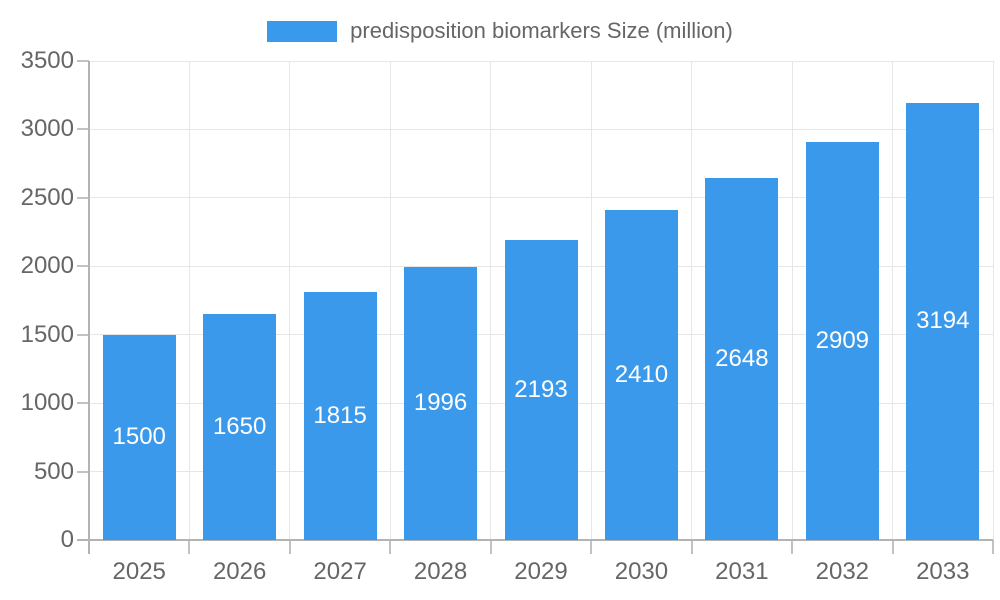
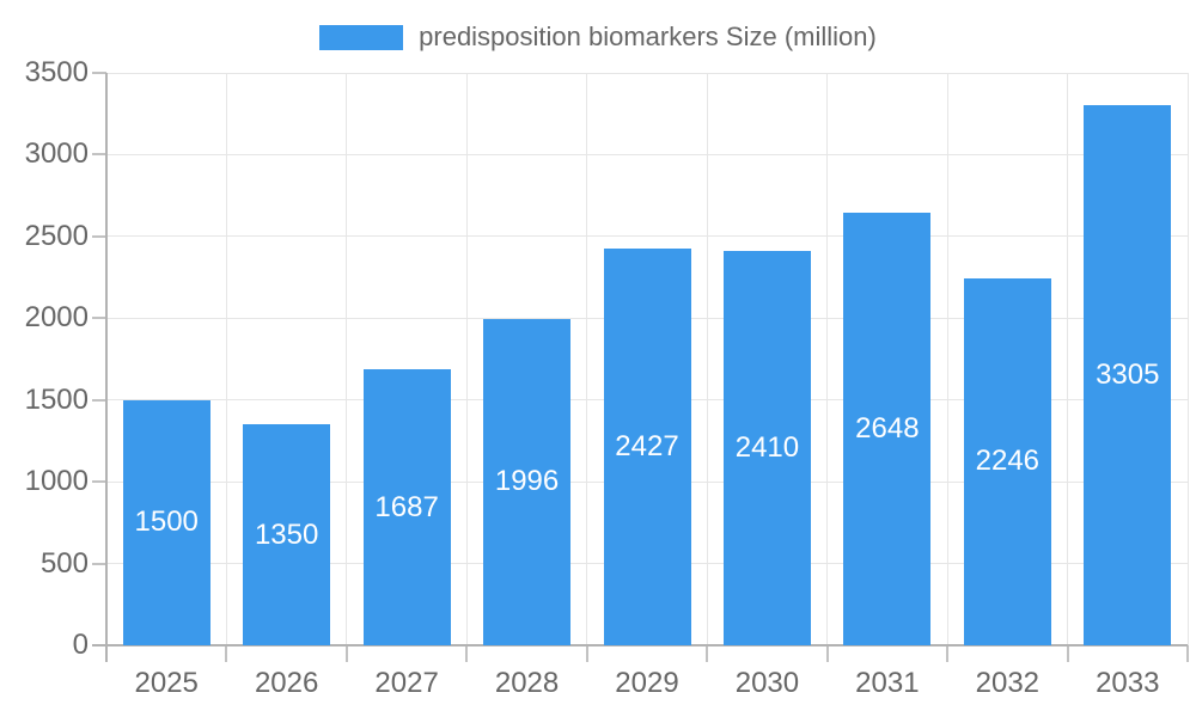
2026: 1650 -> 1350
2027: 1815 -> 1687
2029: 2193 -> 2427
2032: 2909 -> 2246
2033: 3194 -> 3305
